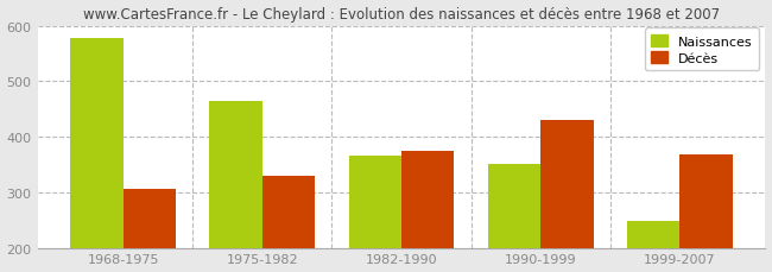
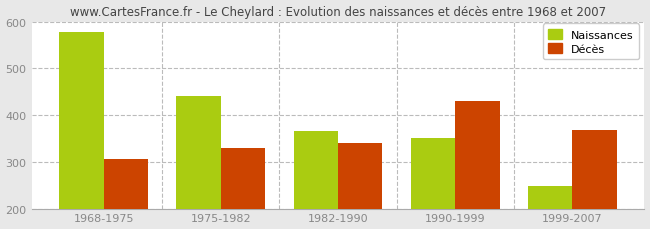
Naissances/1975-1982: 464 -> 440
Décès/1982-1990: 375 -> 340
